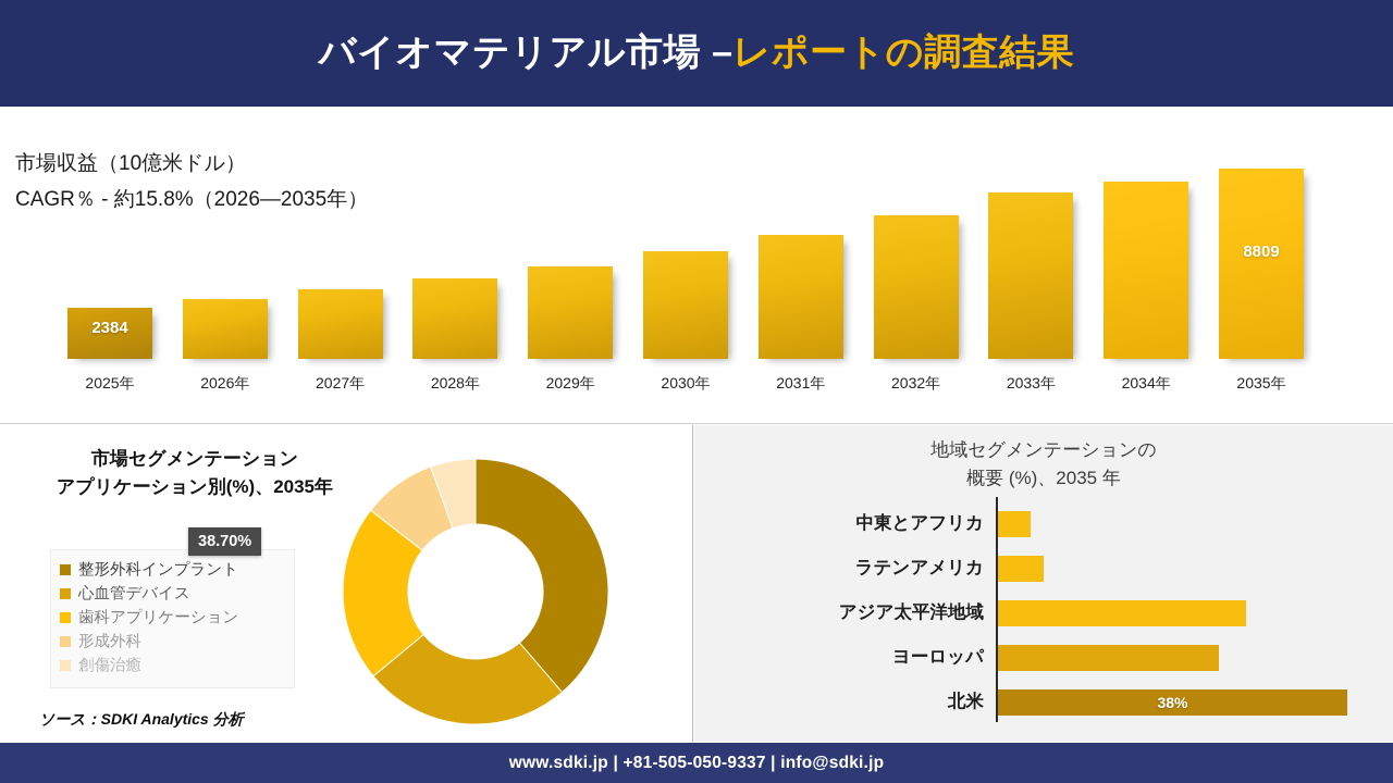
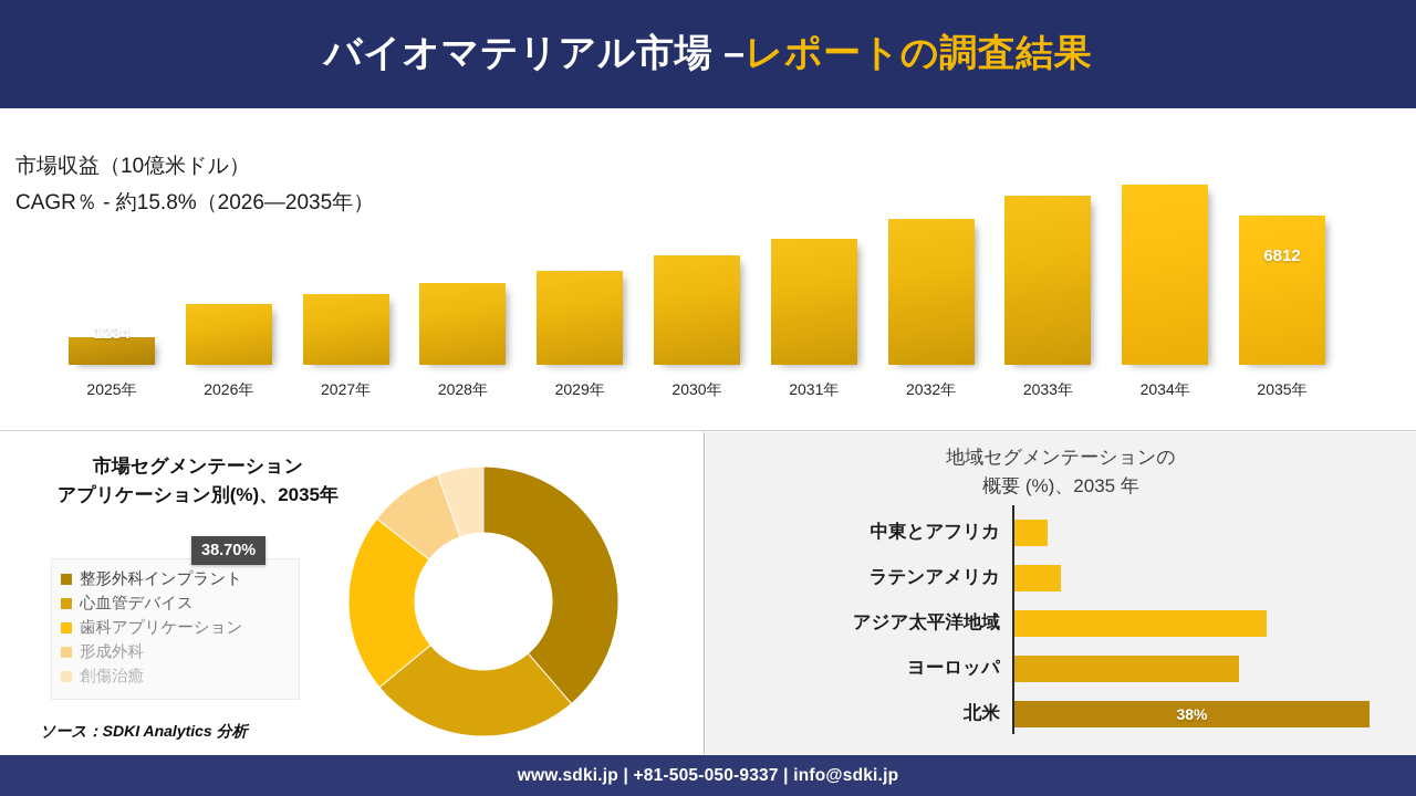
市場収益（10億米ドル）/2025年: 2384 -> 1234
市場収益（10億米ドル）/2035年: 8809 -> 6812
